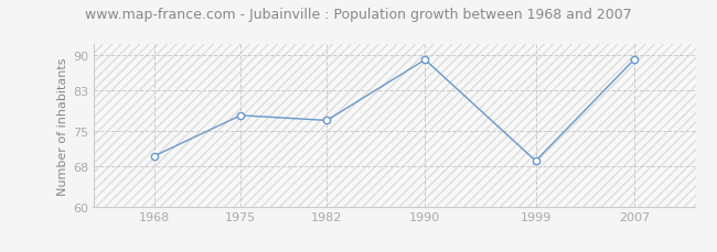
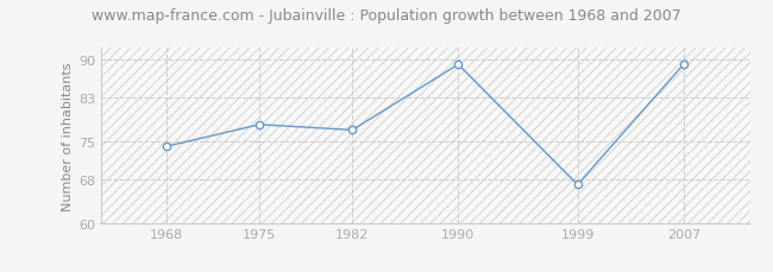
1968: 70 -> 74
1999: 69 -> 67
